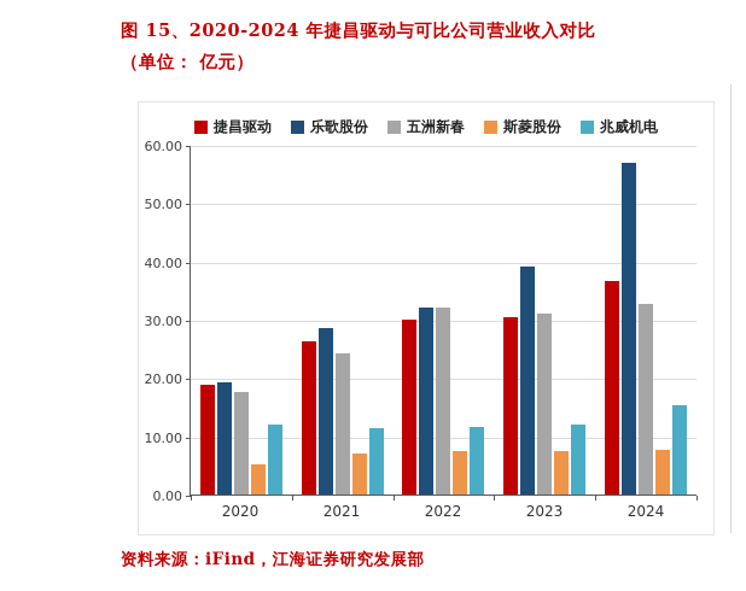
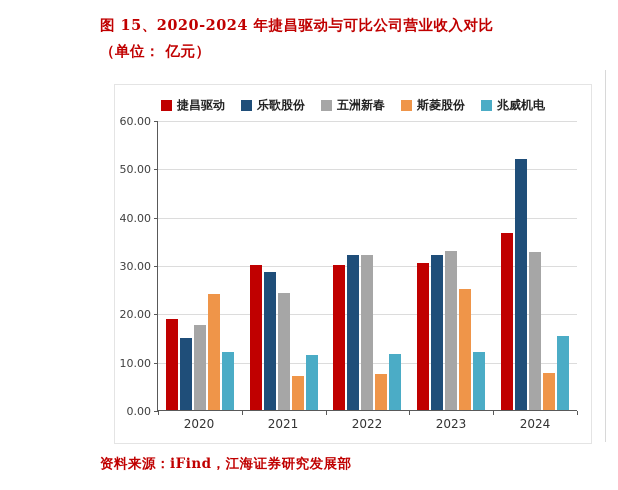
乐歌股份/2020: 19 -> 15
斯菱股份/2020: 5 -> 24
捷昌驱动/2021: 26 -> 30
乐歌股份/2023: 39 -> 32
五洲新春/2023: 31 -> 33
斯菱股份/2023: 8 -> 25
乐歌股份/2024: 57 -> 52
